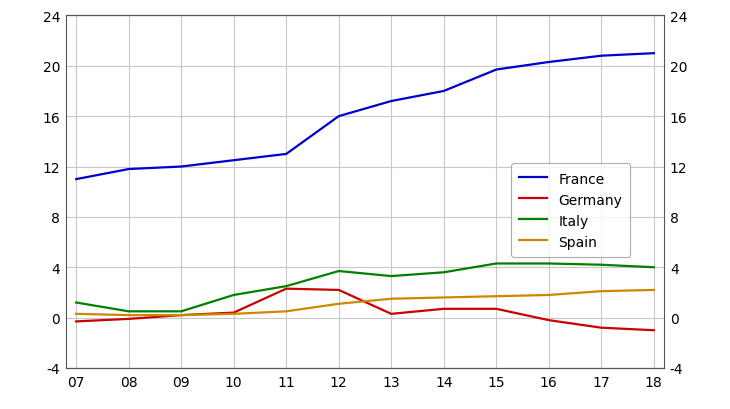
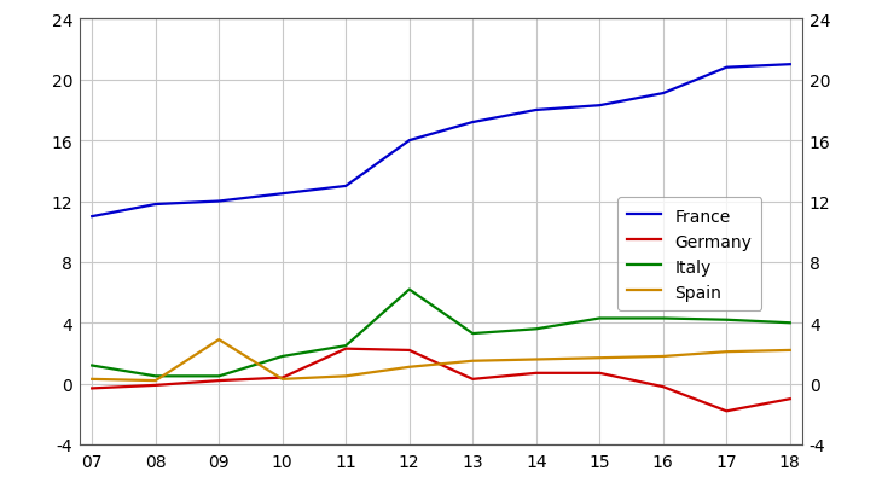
Spain/09: 0.2 -> 2.9
Italy/12: 3.7 -> 6.2
France/15: 19.7 -> 18.3
France/16: 20.3 -> 19.1
Germany/17: -0.8 -> -1.8
